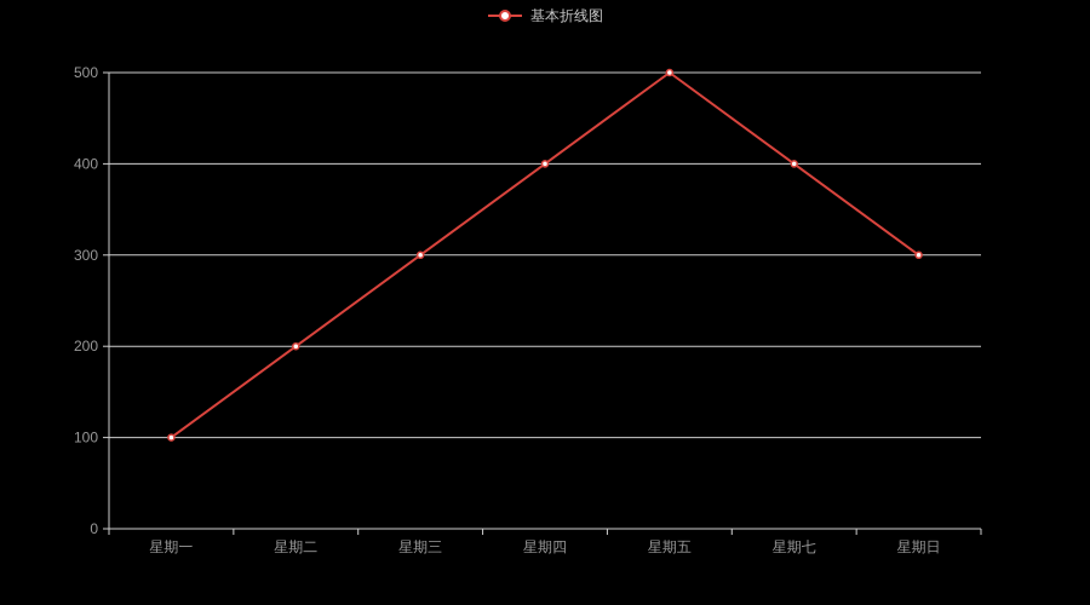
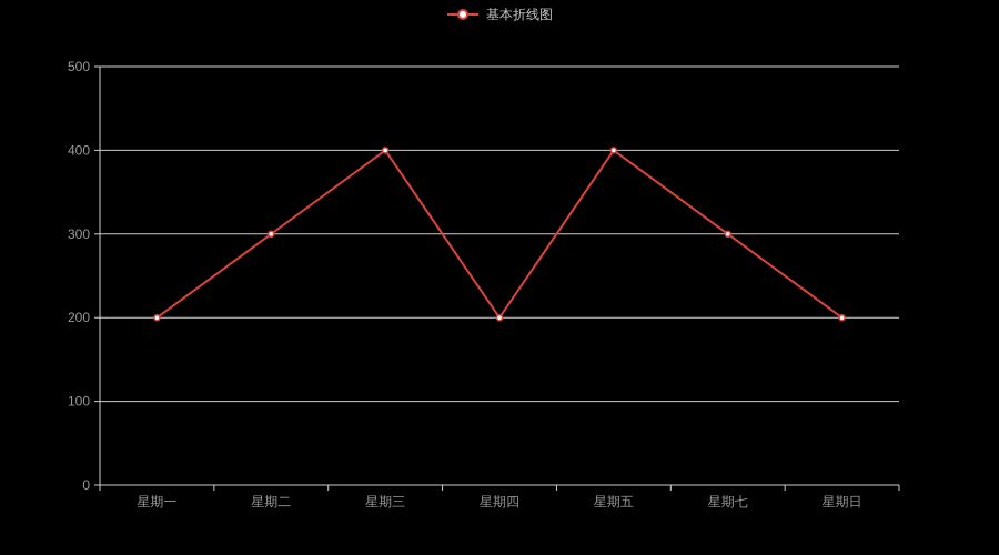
星期一: 100 -> 200
星期二: 200 -> 300
星期三: 300 -> 400
星期四: 400 -> 200
星期五: 500 -> 400
星期七: 400 -> 300
星期日: 300 -> 200
